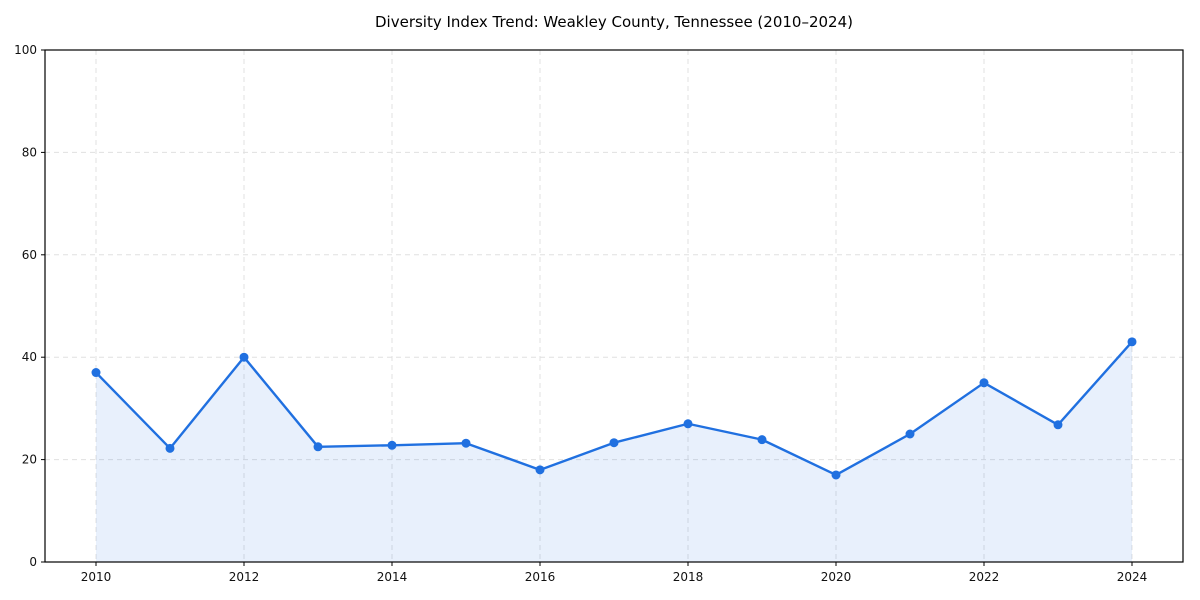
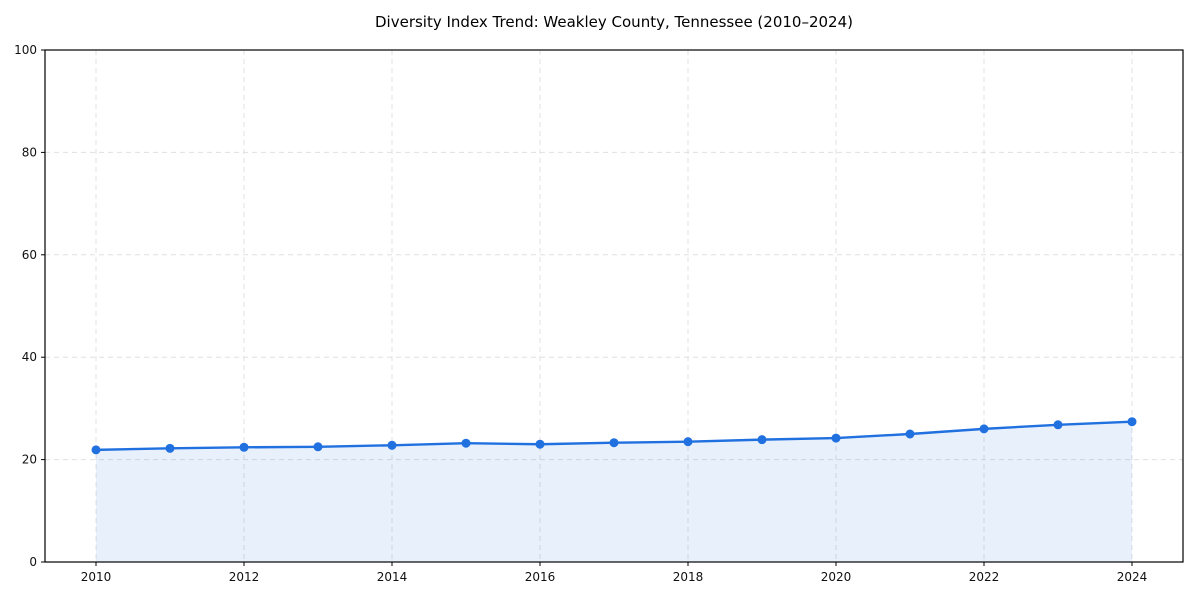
2010: 37 -> 22
2012: 40 -> 22
2016: 18 -> 23
2018: 27 -> 24
2020: 17 -> 24
2022: 35 -> 26
2024: 43 -> 27
